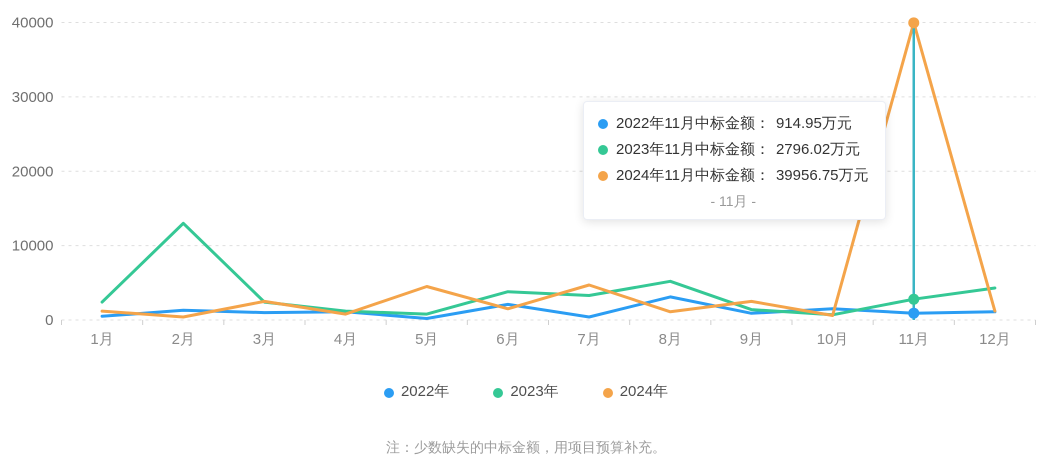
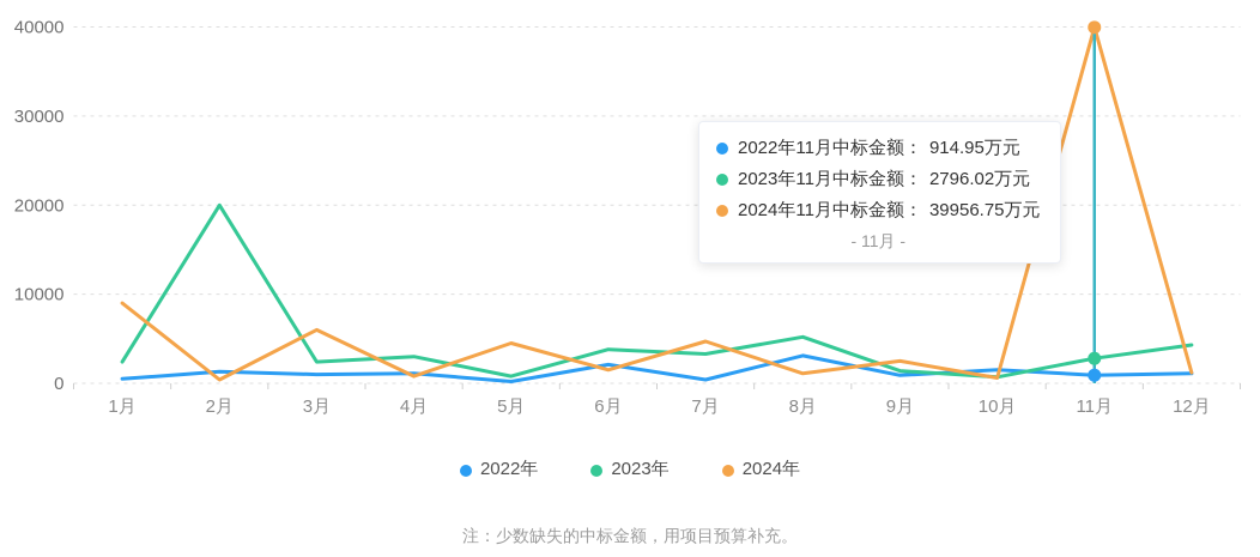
2024年/1月: 1000 -> 9000
2023年/2月: 13000 -> 20000
2024年/3月: 2000 -> 6000
2023年/4月: 1000 -> 3000
